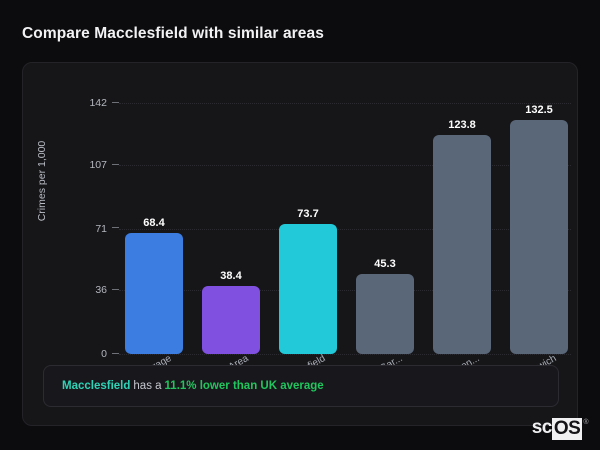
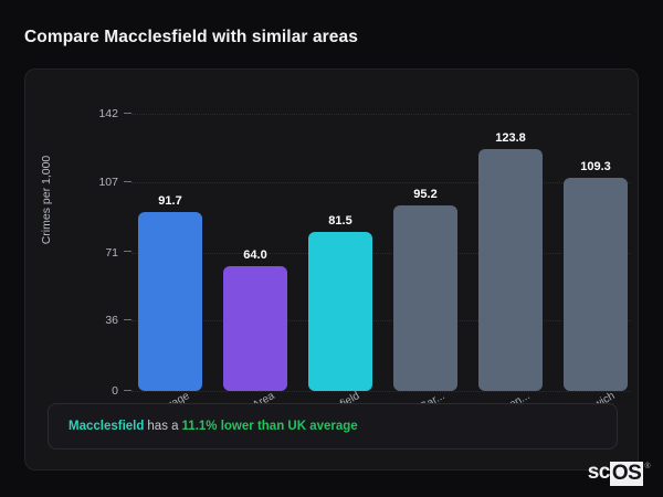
UK Average: 68.4 -> 91.7
Local Area: 38.4 -> 64.0
Macclesfield: 73.7 -> 81.5
Welwyn Gar...: 45.3 -> 95.2
Bloxwich: 132.5 -> 109.3
